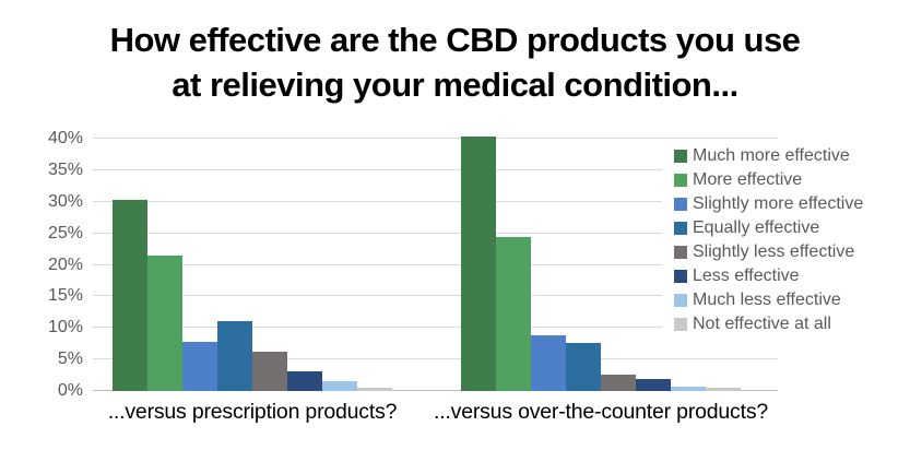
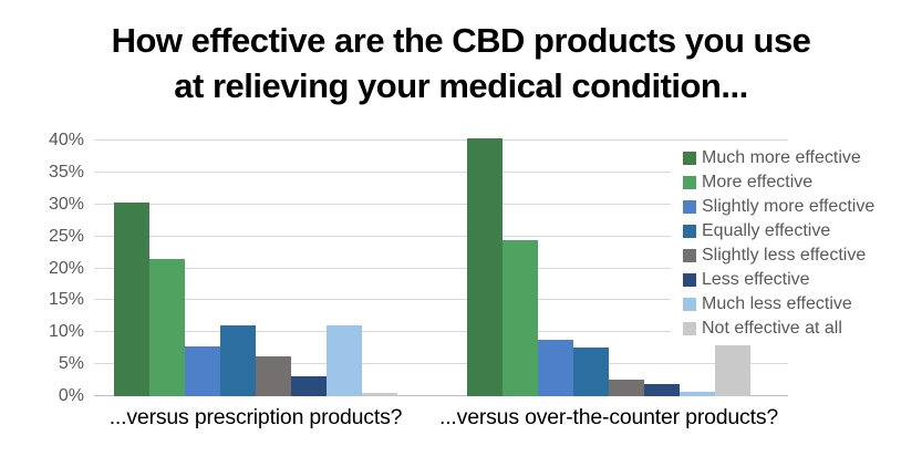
Much less effective/...versus prescription products?: 2% -> 11%
Not effective at all/...versus over-the-counter products?: 1% -> 8%
